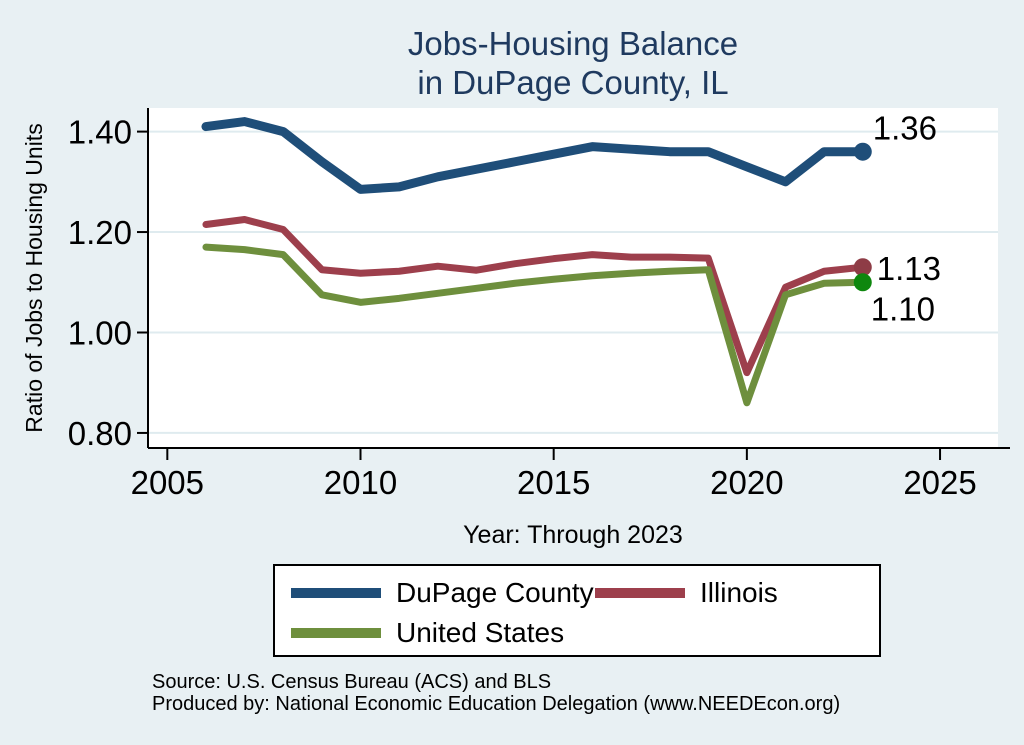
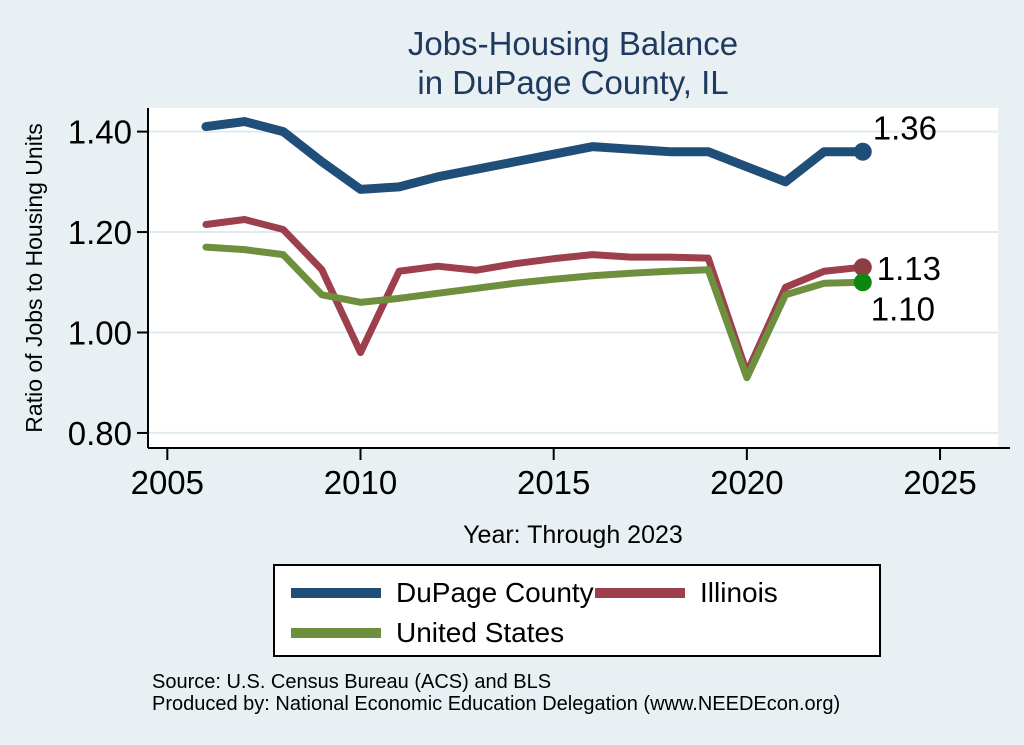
Illinois/2010: 1.12 -> 0.96
United States/2020: 0.86 -> 0.91
